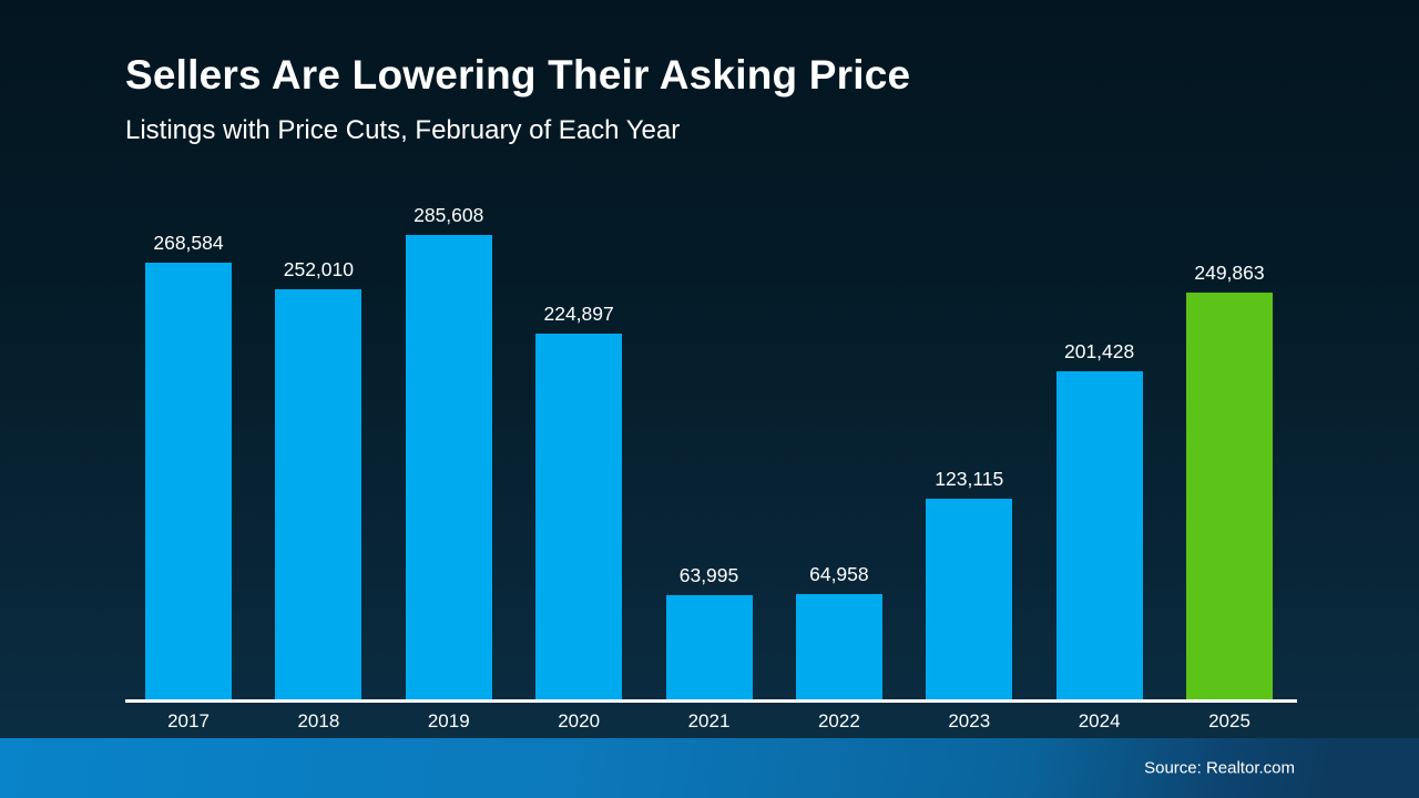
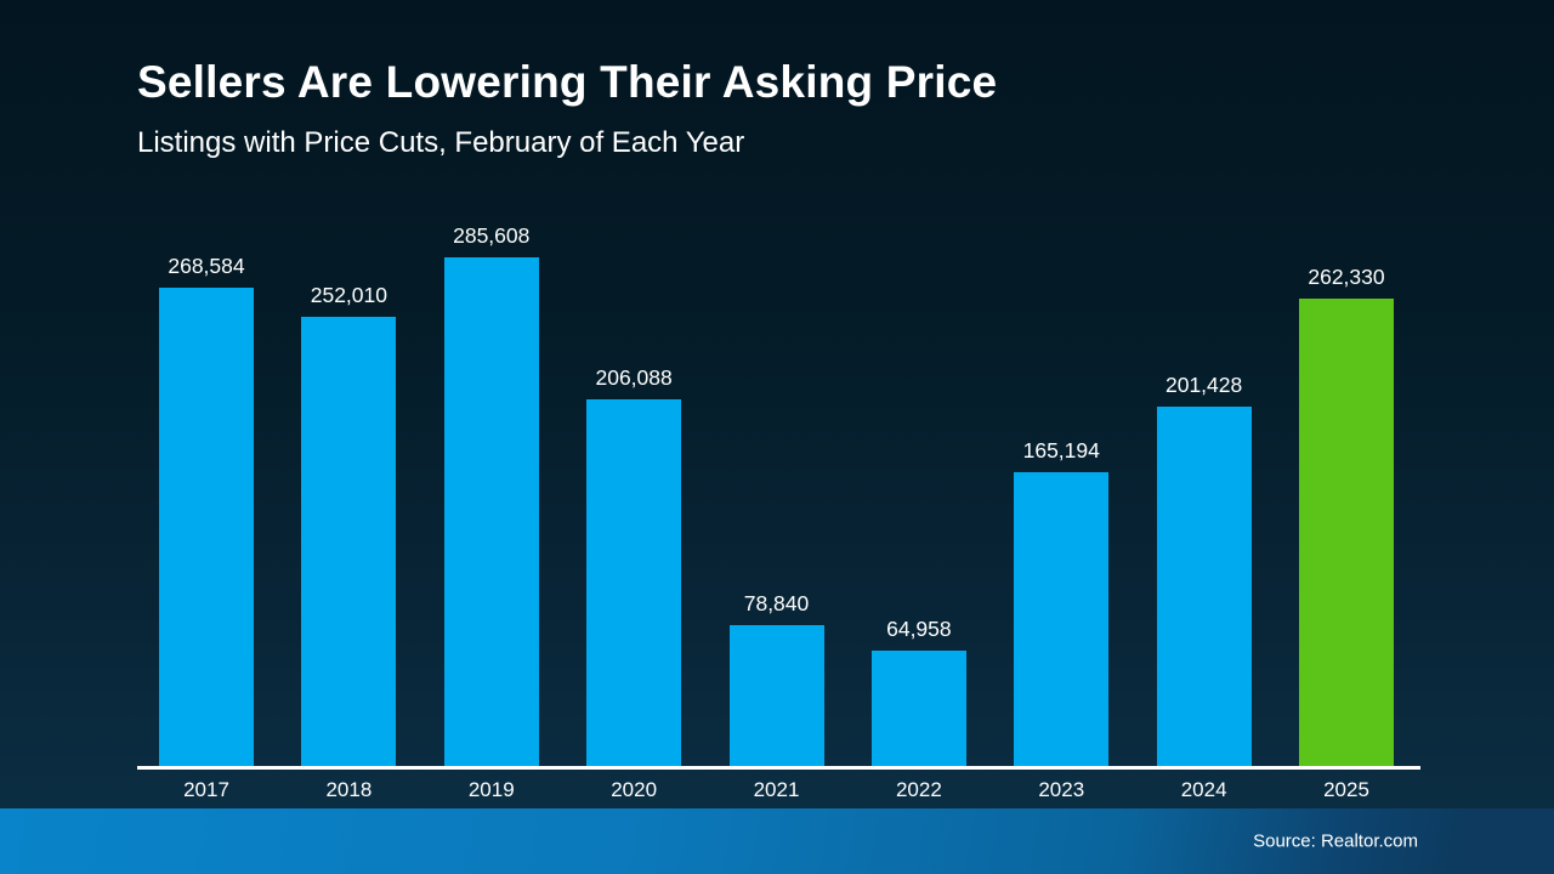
2020: 224,897 -> 206,088
2021: 63,995 -> 78,840
2023: 123,115 -> 165,194
2025: 249,863 -> 262,330
